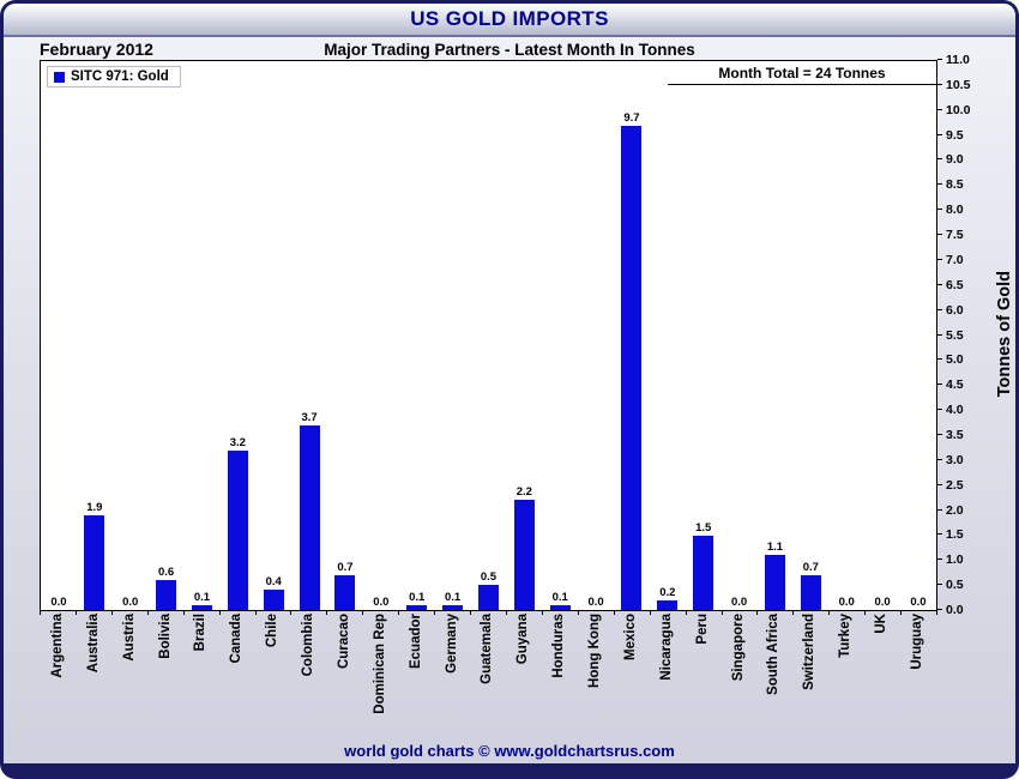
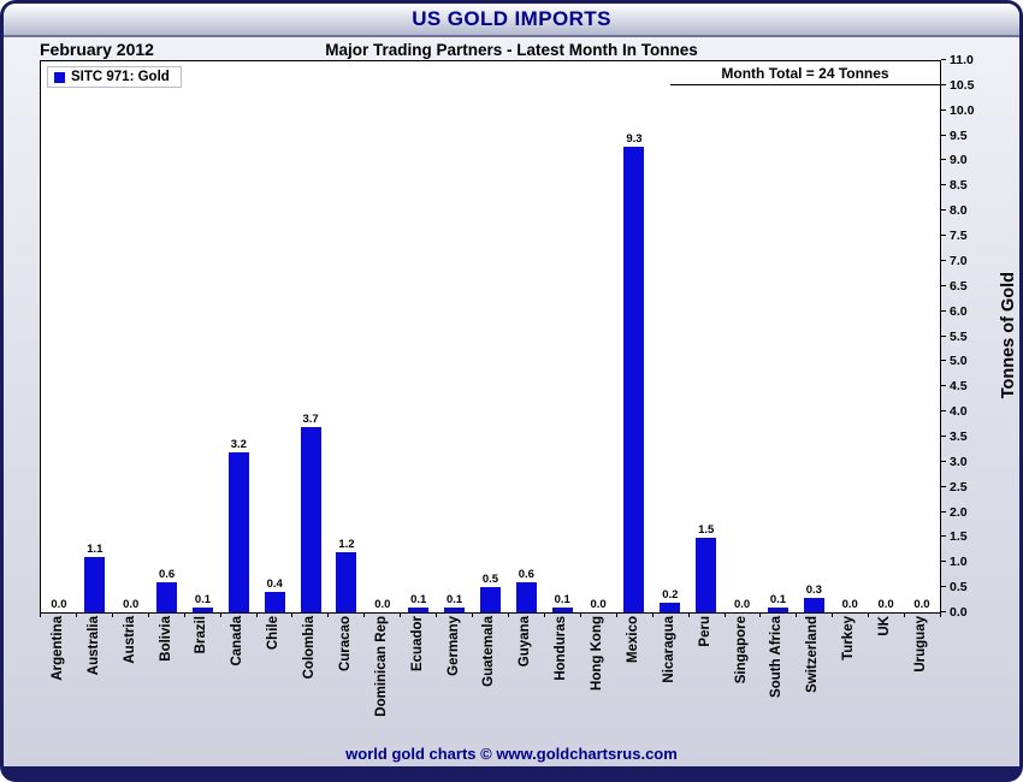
Australia: 1.9 -> 1.1
Curacao: 0.7 -> 1.2
Guyana: 2.2 -> 0.6
Mexico: 9.7 -> 9.3
South Africa: 1.1 -> 0.1
Switzerland: 0.7 -> 0.3
